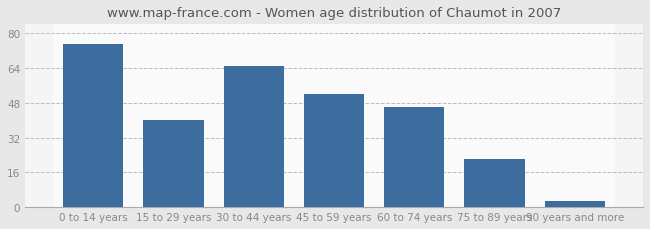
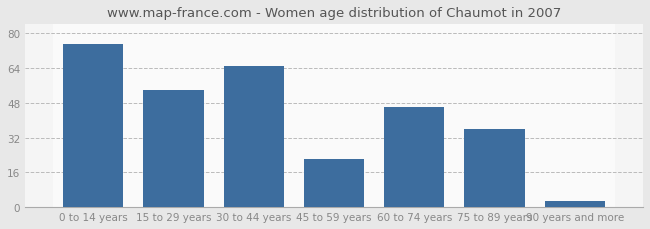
15 to 29 years: 40 -> 54
45 to 59 years: 52 -> 22
75 to 89 years: 22 -> 36
